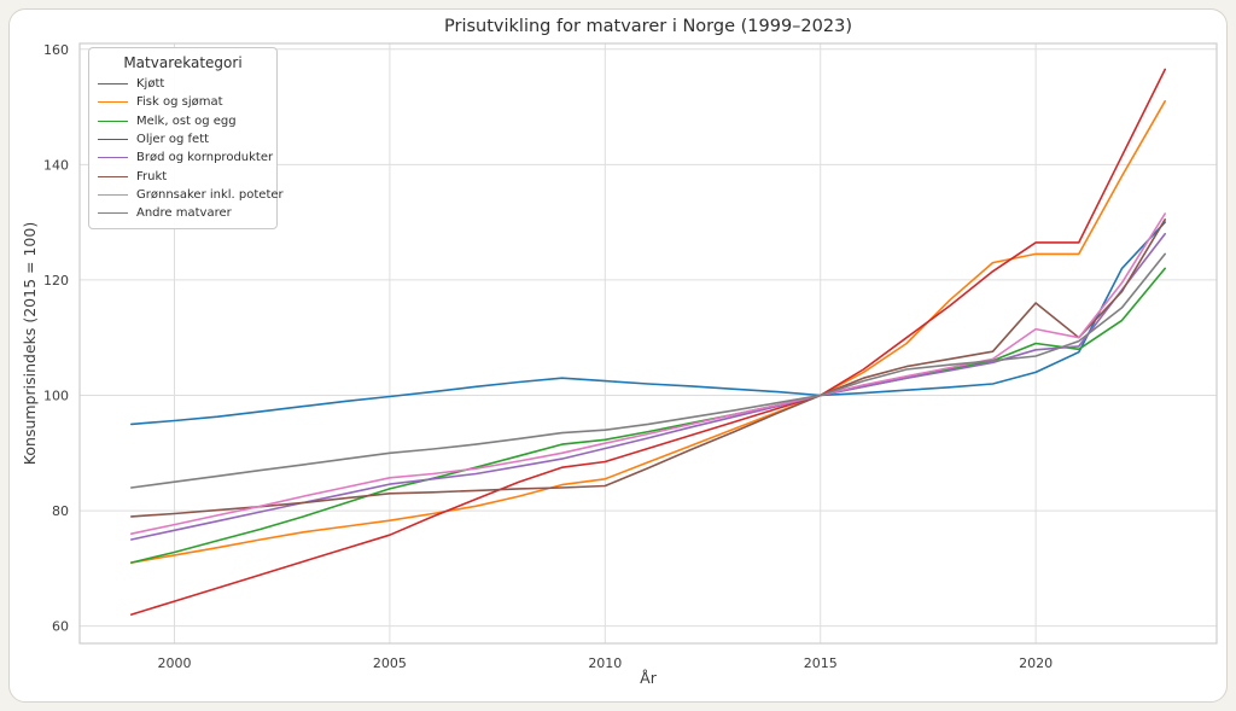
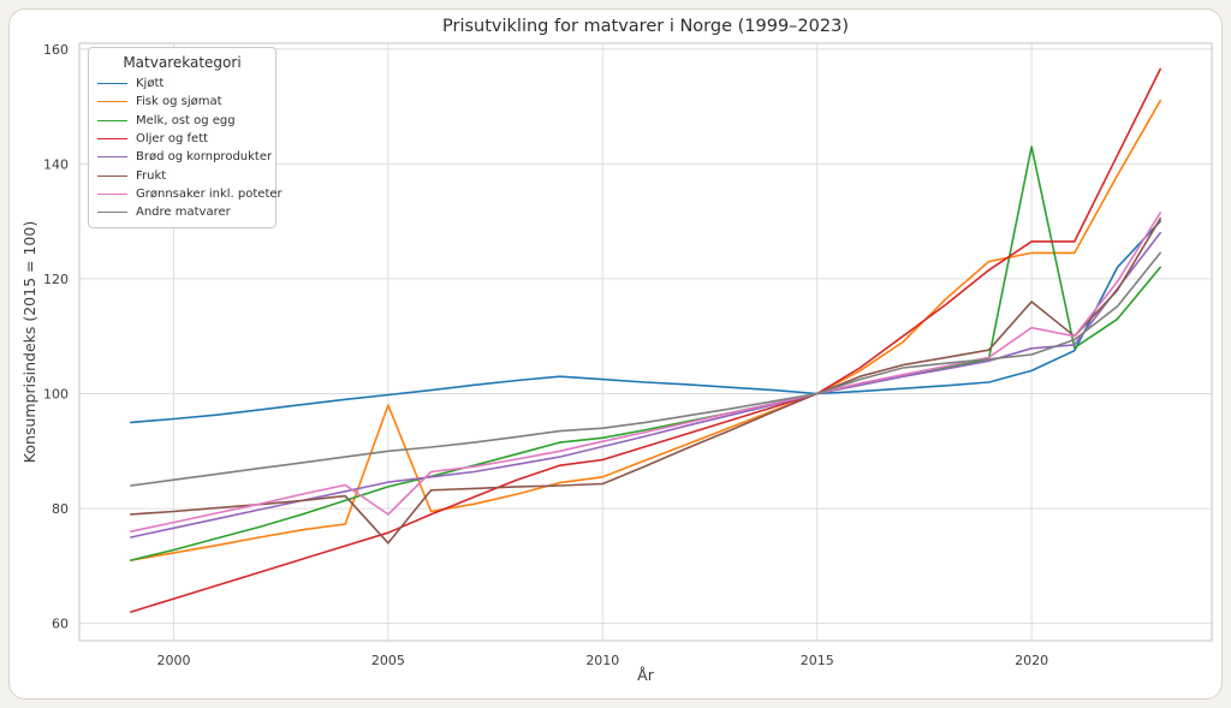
Fisk og sjømat/2005: 78 -> 98
Frukt/2005: 83 -> 74
Grønnsaker inkl. poteter/2005: 86 -> 79
Melk, ost og egg/2020: 109 -> 143
